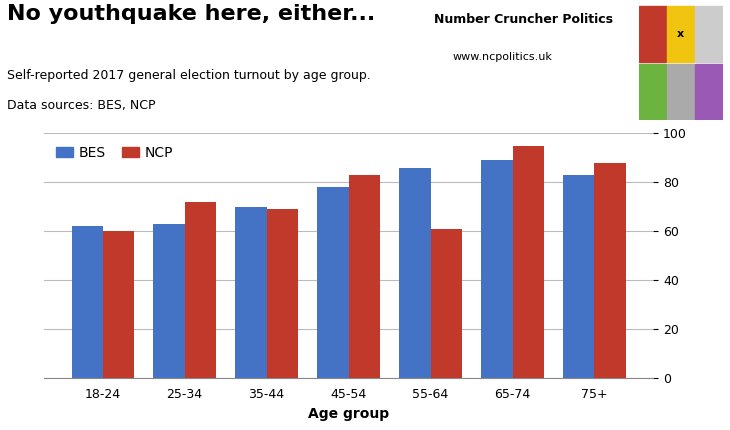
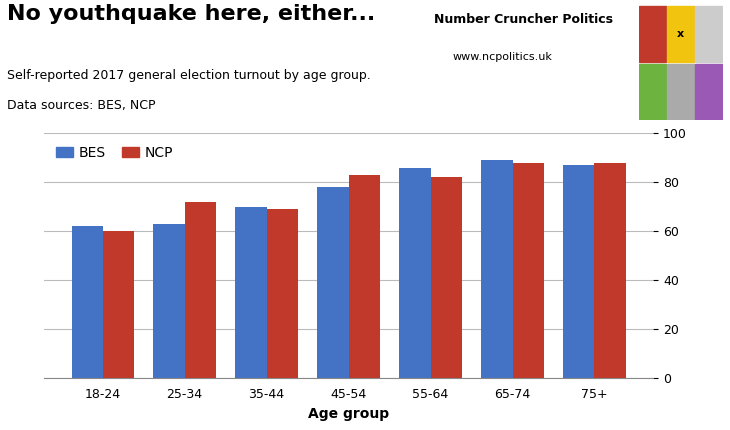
NCP/55-64: 61 -> 82
NCP/65-74: 95 -> 88
BES/75+: 83 -> 87
